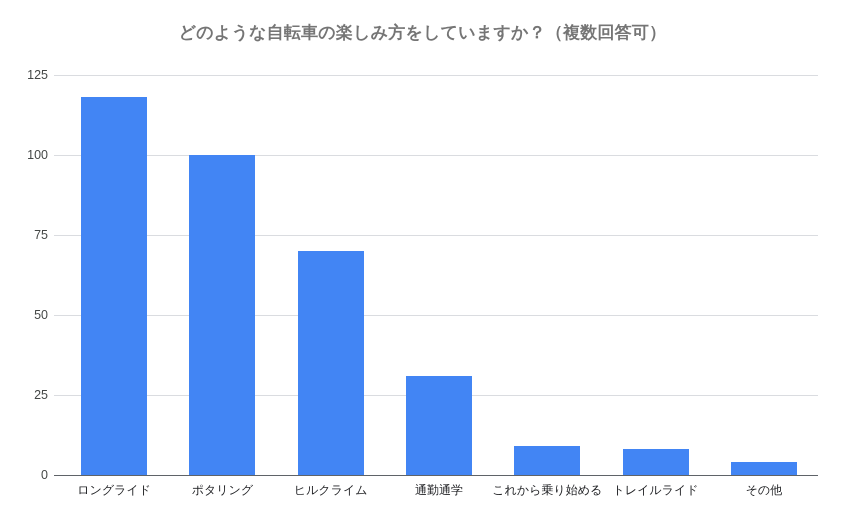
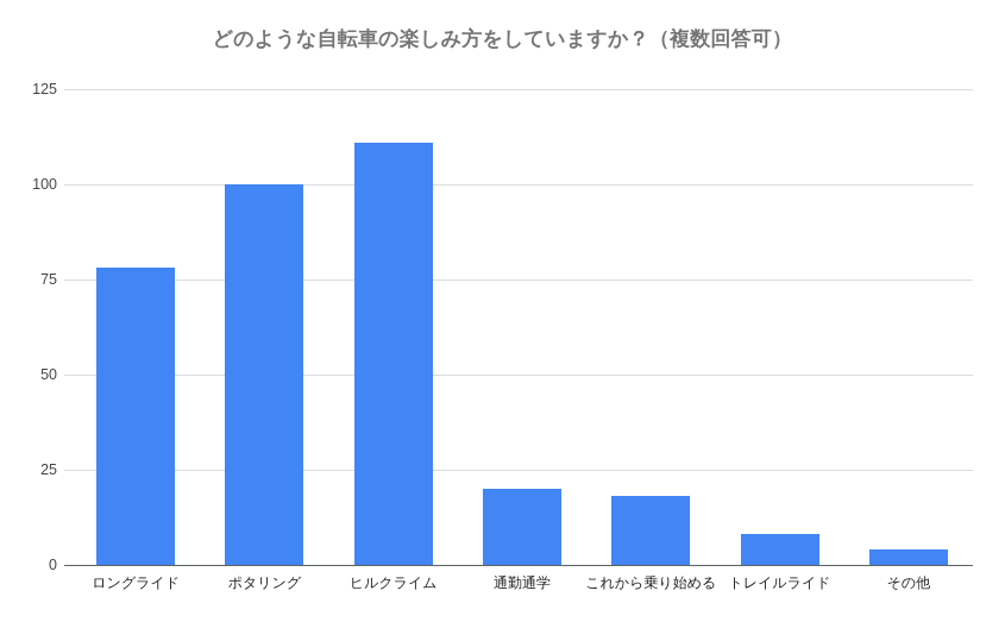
ロングライド: 118 -> 78
ヒルクライム: 70 -> 111
通勤通学: 31 -> 20
これから乗り始める: 9 -> 18
